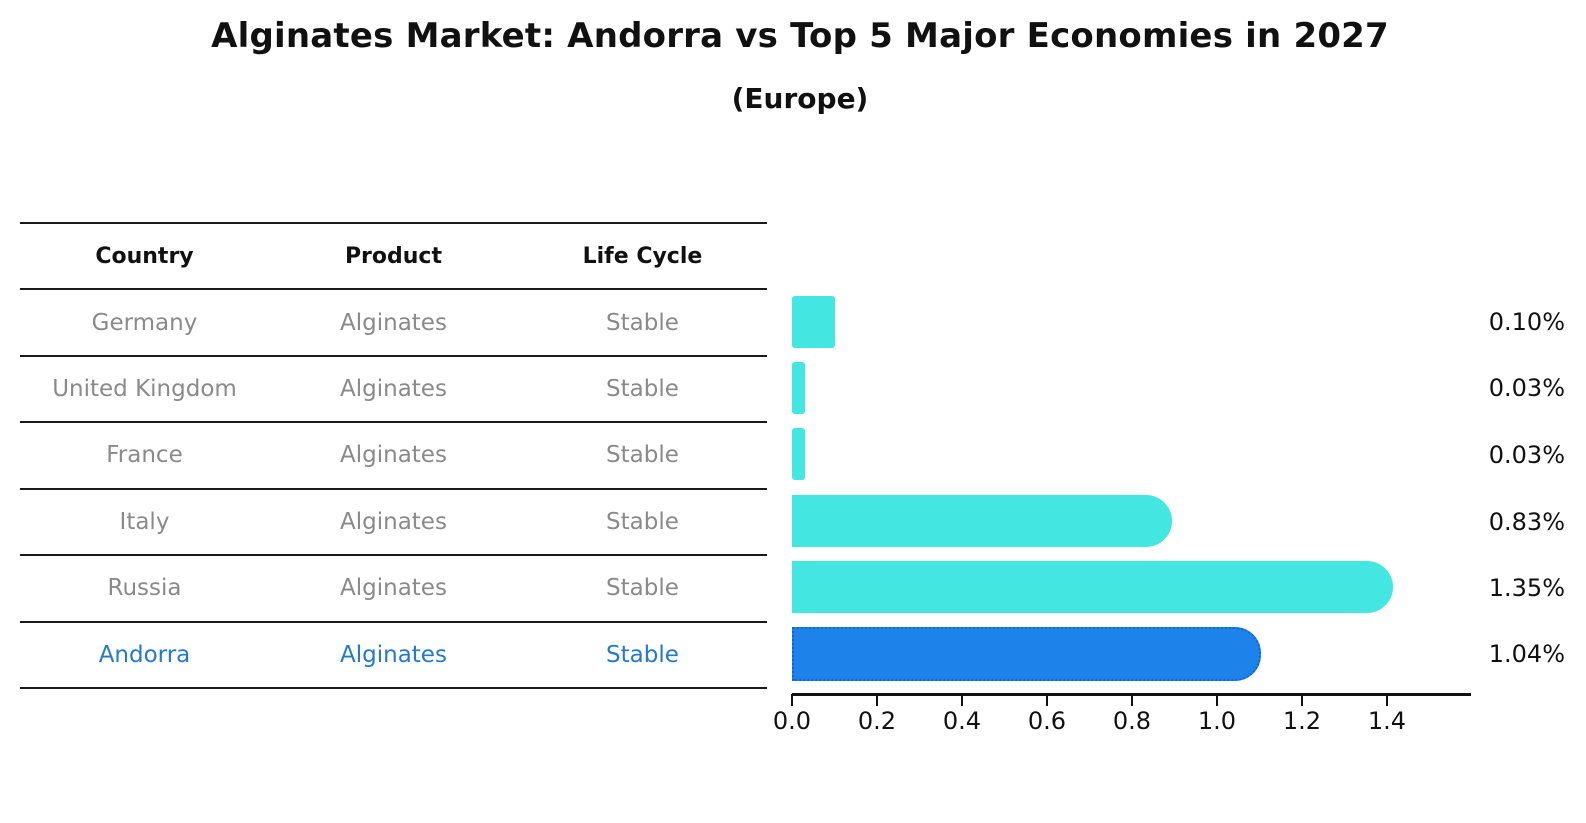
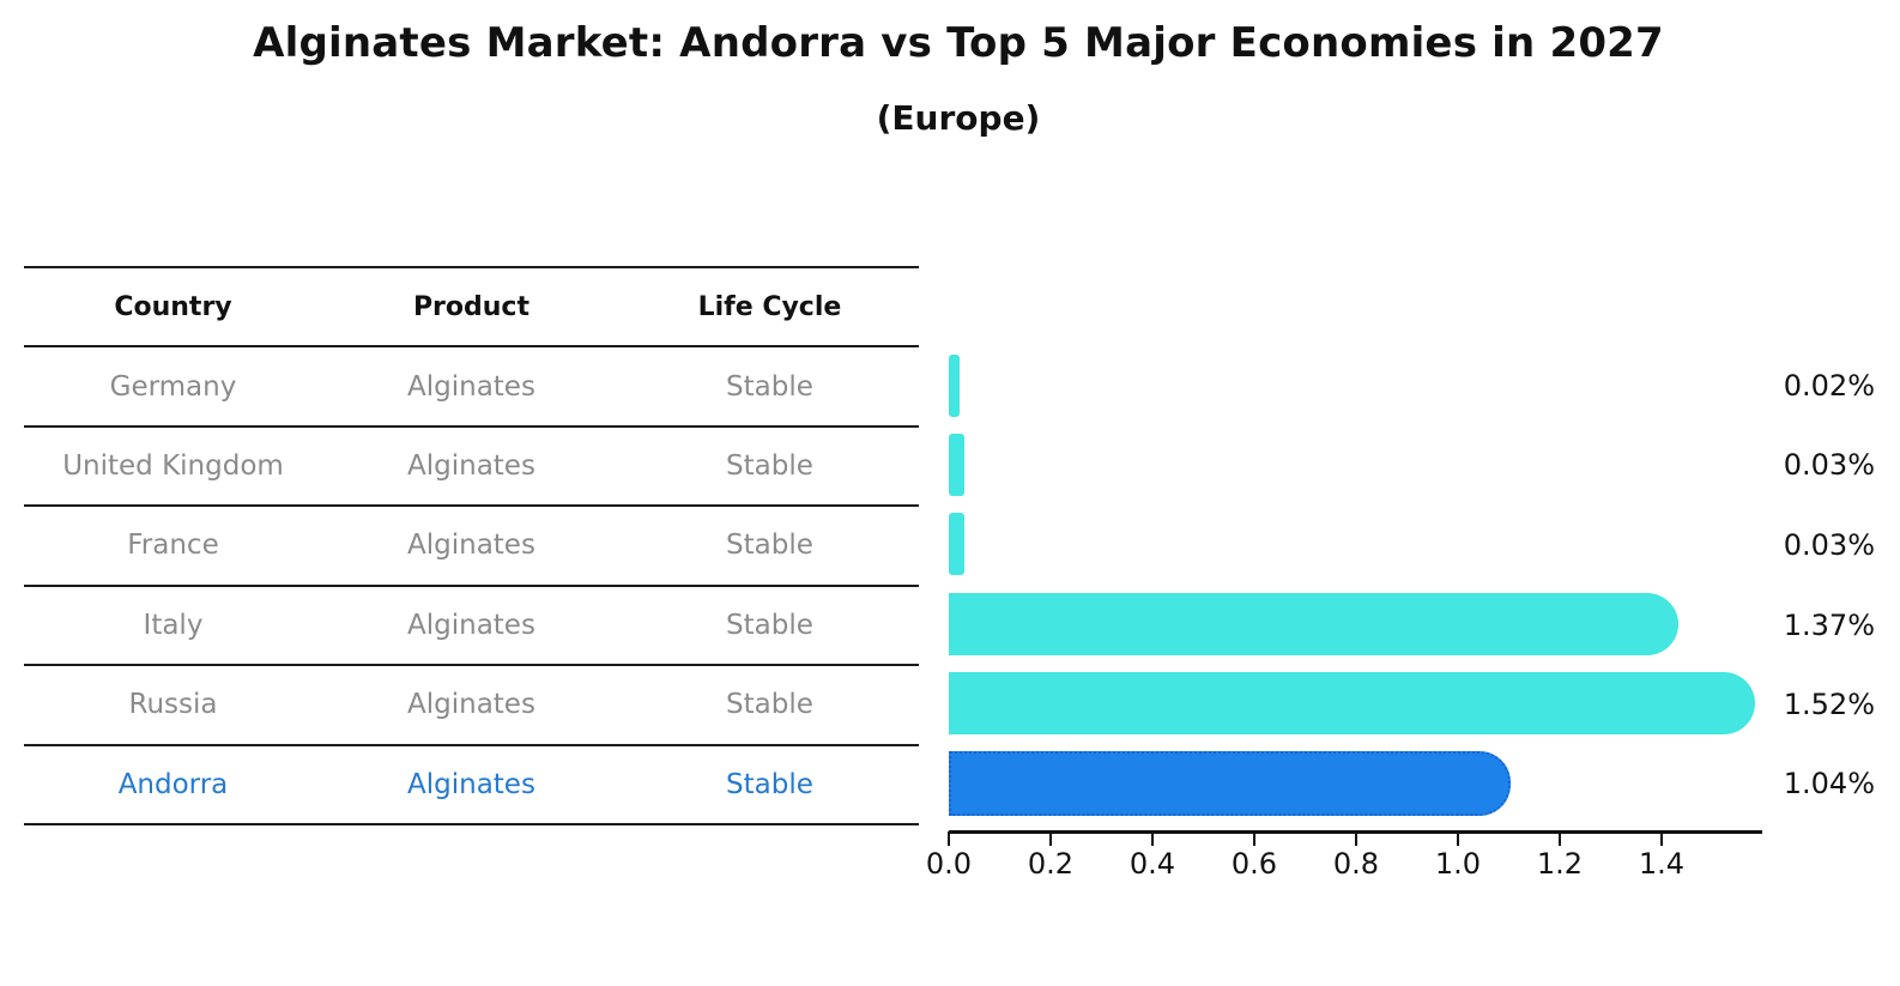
Germany: 0.10% -> 0.02%
Italy: 0.83% -> 1.37%
Russia: 1.35% -> 1.52%
